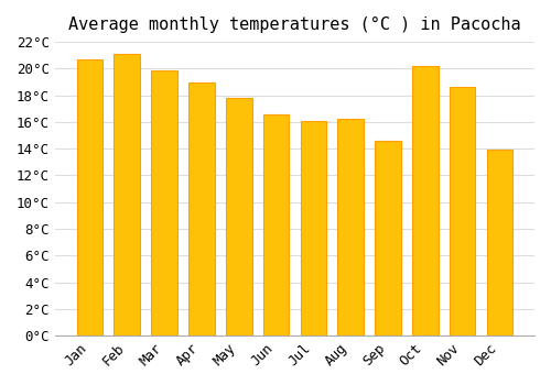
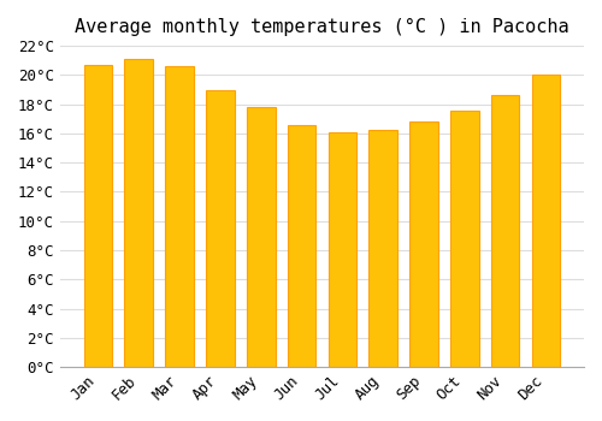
Mar: 19.9°C -> 20.6°C
Sep: 14.6°C -> 16.8°C
Oct: 20.2°C -> 17.6°C
Dec: 13.9°C -> 20.0°C
